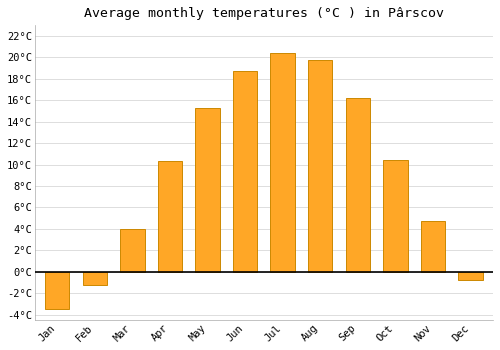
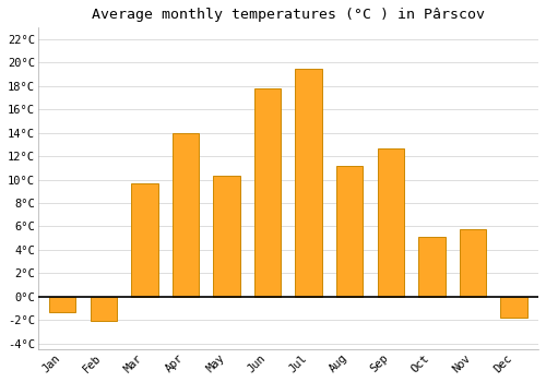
Jan: -3.5°C -> -1.3°C
Feb: -1.2°C -> -2.1°C
Mar: 4.0°C -> 9.7°C
Apr: 10.3°C -> 14.0°C
May: 15.3°C -> 10.3°C
Jun: 18.7°C -> 17.8°C
Jul: 20.4°C -> 19.5°C
Aug: 19.8°C -> 11.2°C
Sep: 16.2°C -> 12.7°C
Oct: 10.4°C -> 5.1°C
Nov: 4.7°C -> 5.8°C
Dec: -0.8°C -> -1.8°C
